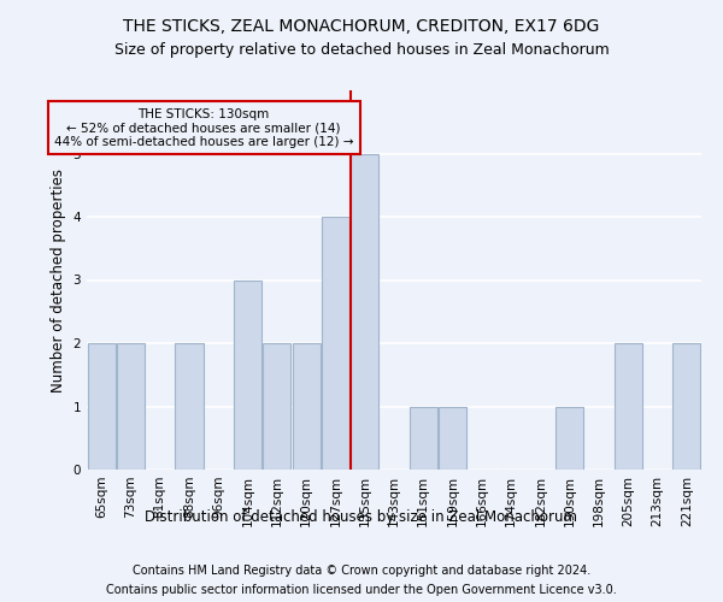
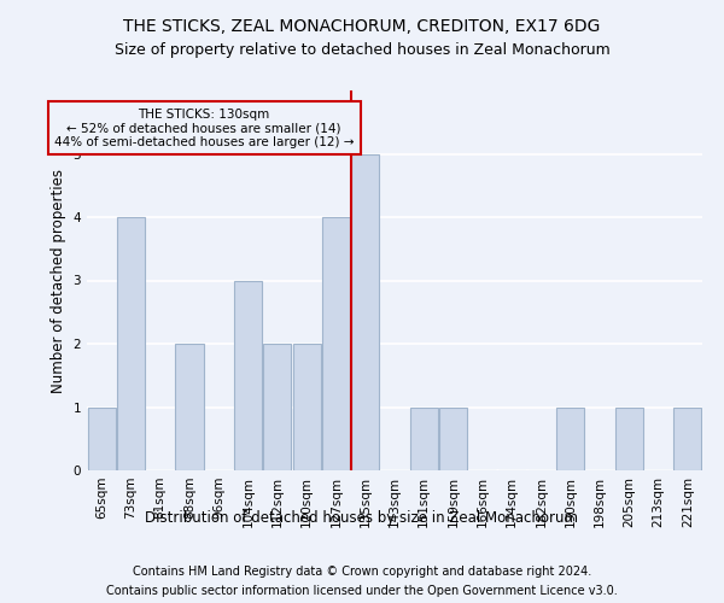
65sqm: 2 -> 1
73sqm: 2 -> 4
205sqm: 2 -> 1
221sqm: 2 -> 1
